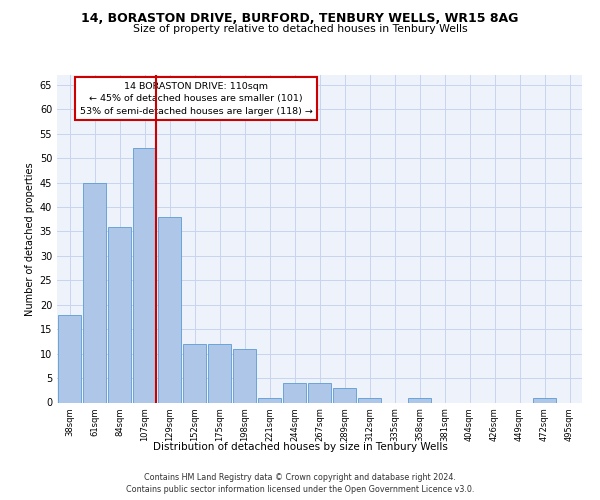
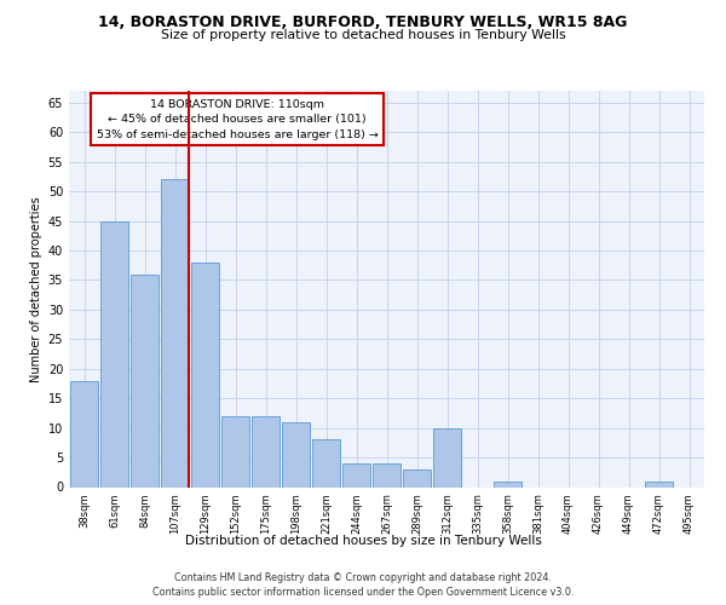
221sqm: 1 -> 8
312sqm: 1 -> 10
